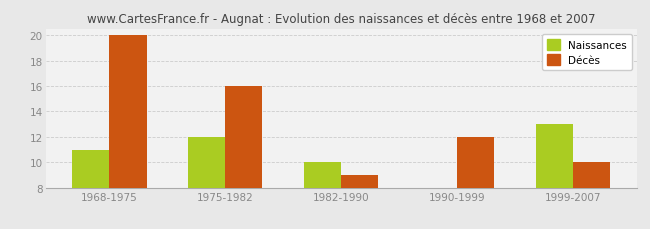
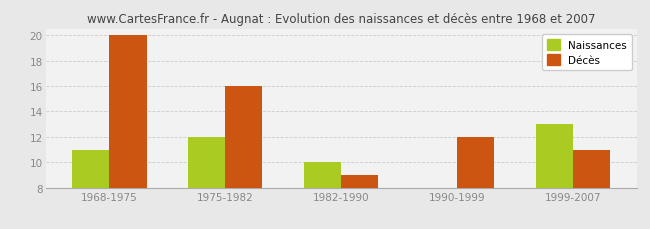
Décès/1999-2007: 10 -> 11
